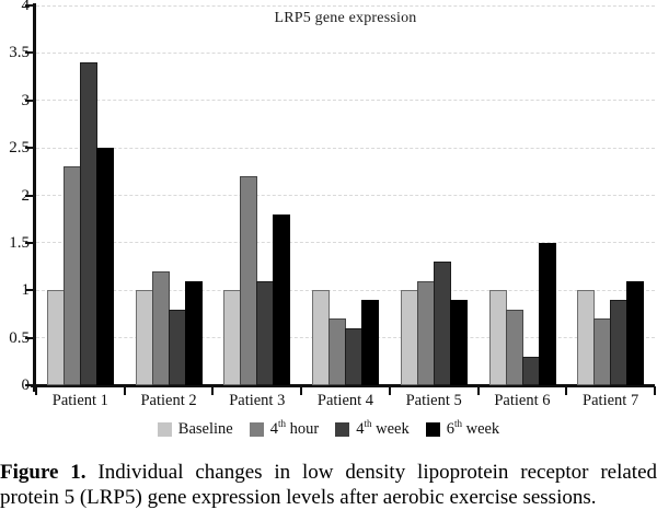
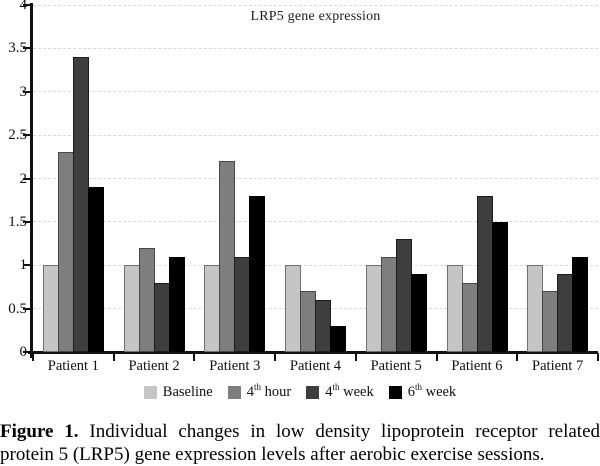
6th week/Patient 1: 2.5 -> 1.9
6th week/Patient 4: 0.9 -> 0.3
4th week/Patient 6: 0.3 -> 1.8
